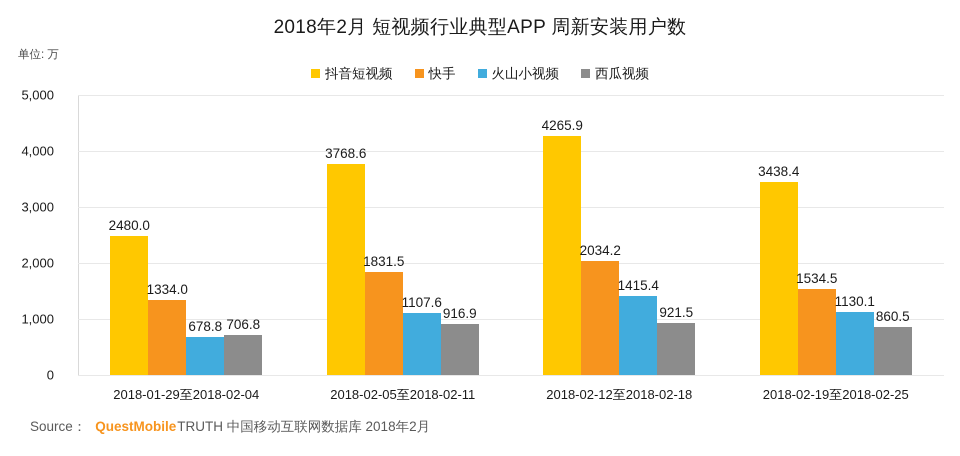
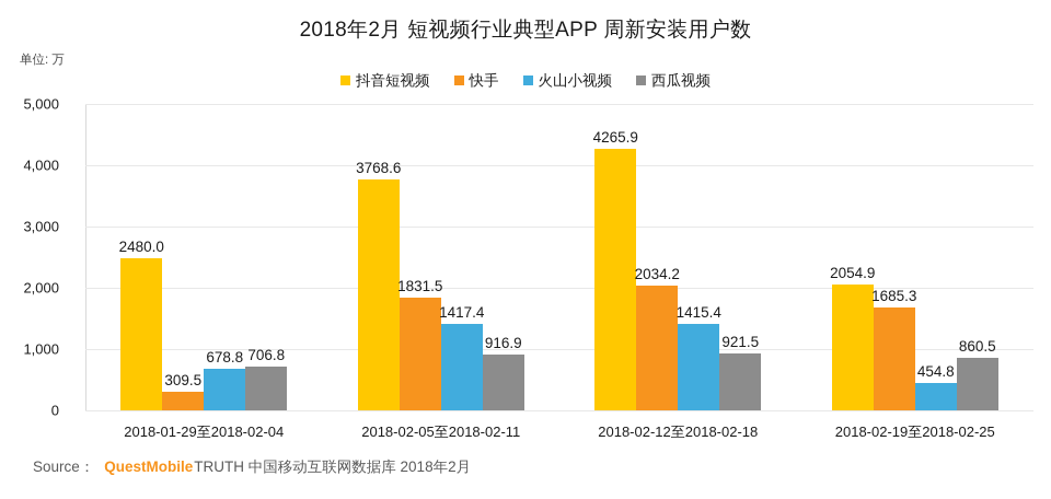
快手/2018-01-29至2018-02-04: 1334.0 -> 309.5
火山小视频/2018-02-05至2018-02-11: 1107.6 -> 1417.4
抖音短视频/2018-02-19至2018-02-25: 3438.4 -> 2054.9
快手/2018-02-19至2018-02-25: 1534.5 -> 1685.3
火山小视频/2018-02-19至2018-02-25: 1130.1 -> 454.8
